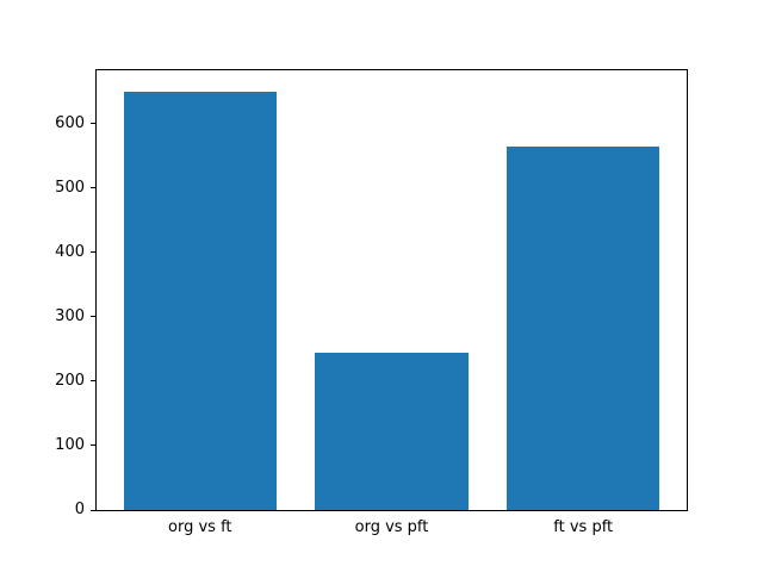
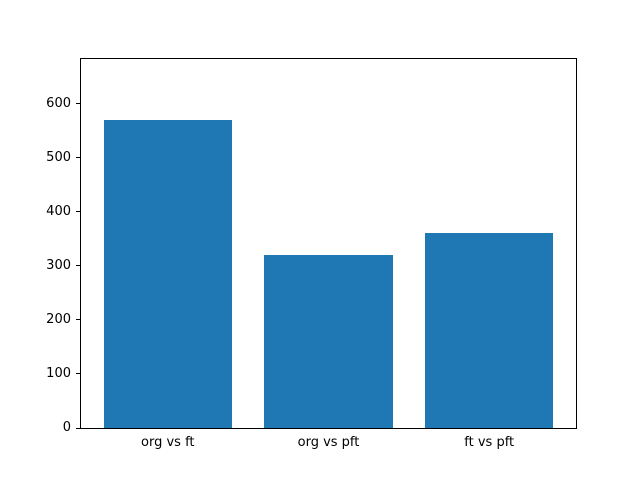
org vs ft: 650 -> 570
org vs pft: 240 -> 320
ft vs pft: 560 -> 360
